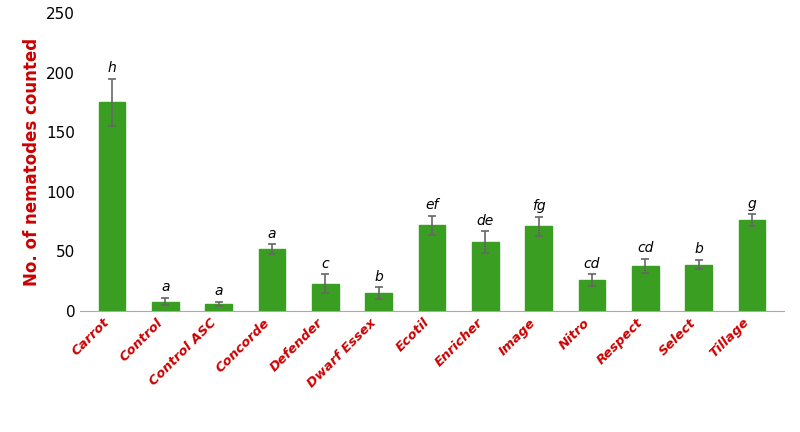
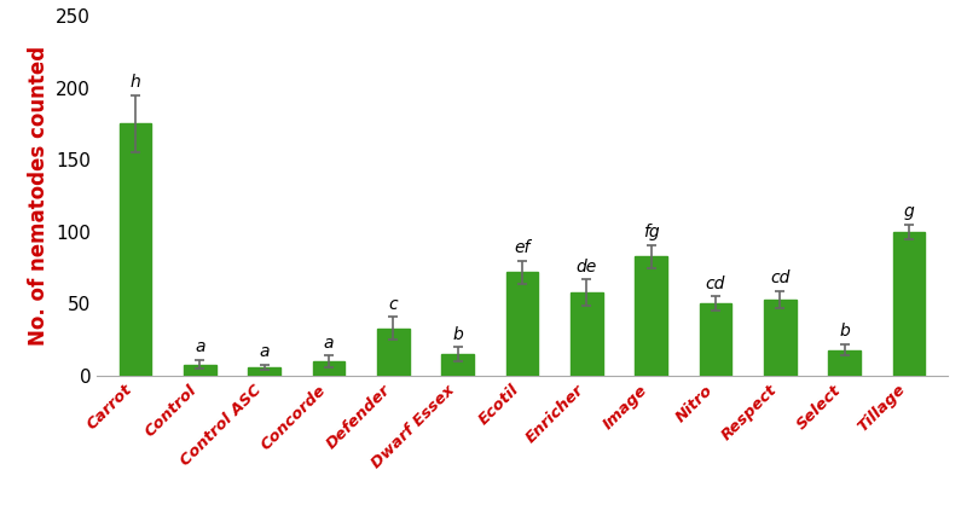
Concorde: 52 -> 10
Defender: 23 -> 33
Image: 71 -> 83
Nitro: 26 -> 50
Respect: 38 -> 53
Select: 39 -> 18
Tillage: 76 -> 100
